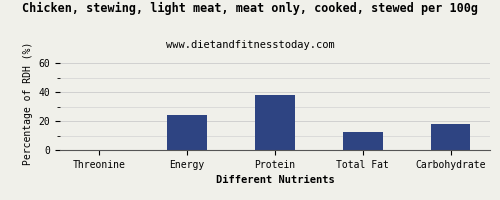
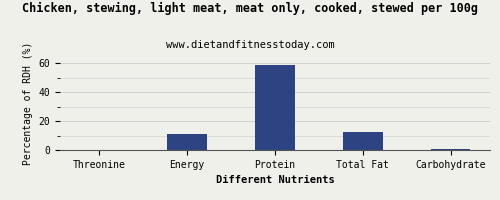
Energy: 24 -> 11
Protein: 38 -> 59
Carbohydrate: 18 -> 0
